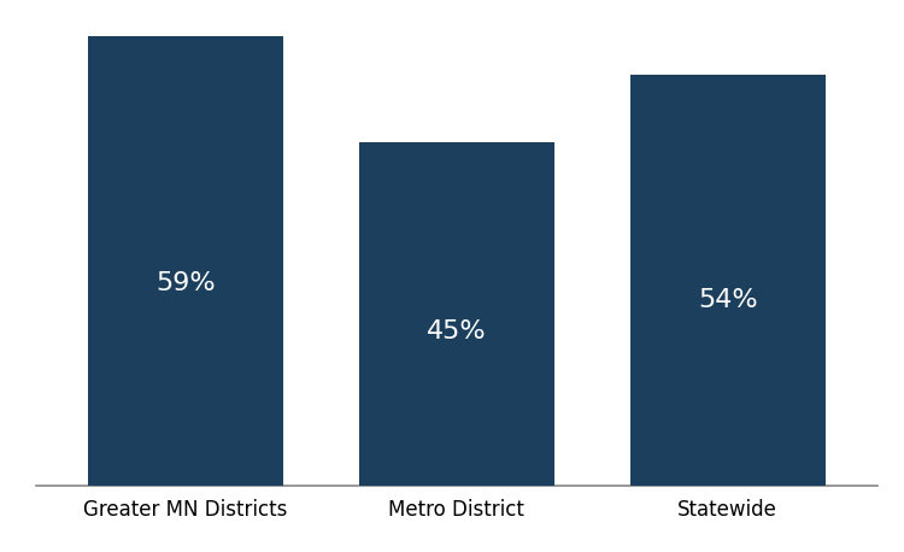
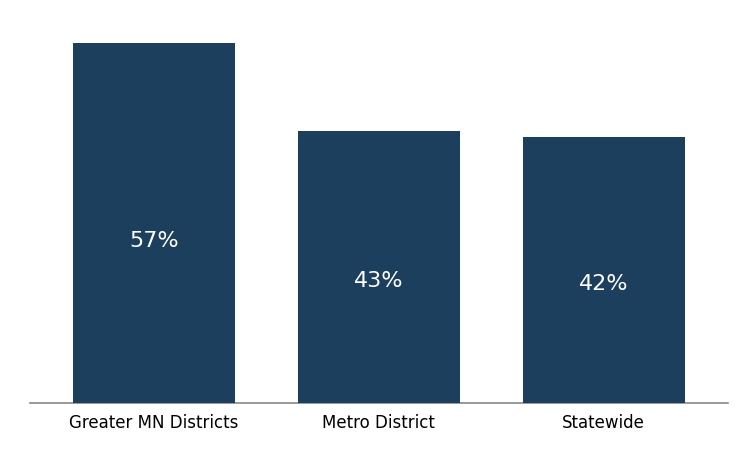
Greater MN Districts: 59% -> 57%
Metro District: 45% -> 43%
Statewide: 54% -> 42%
